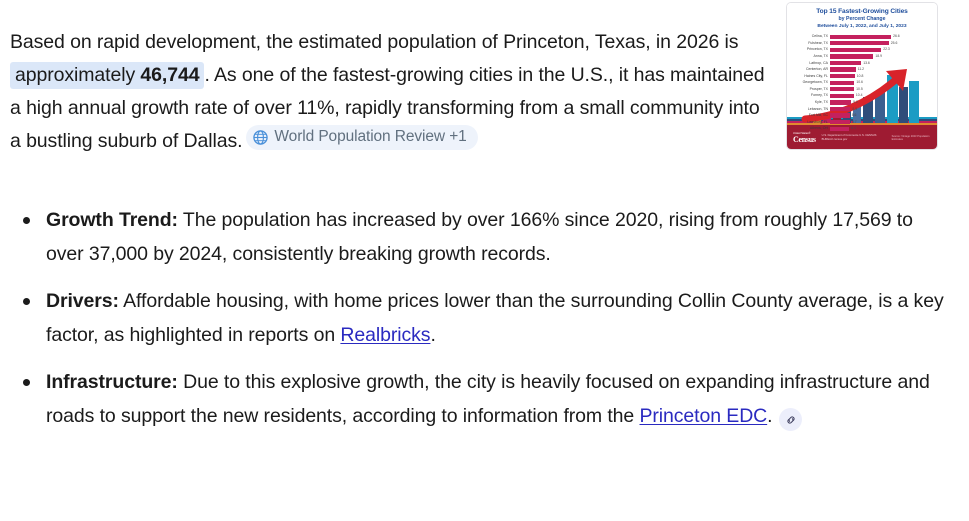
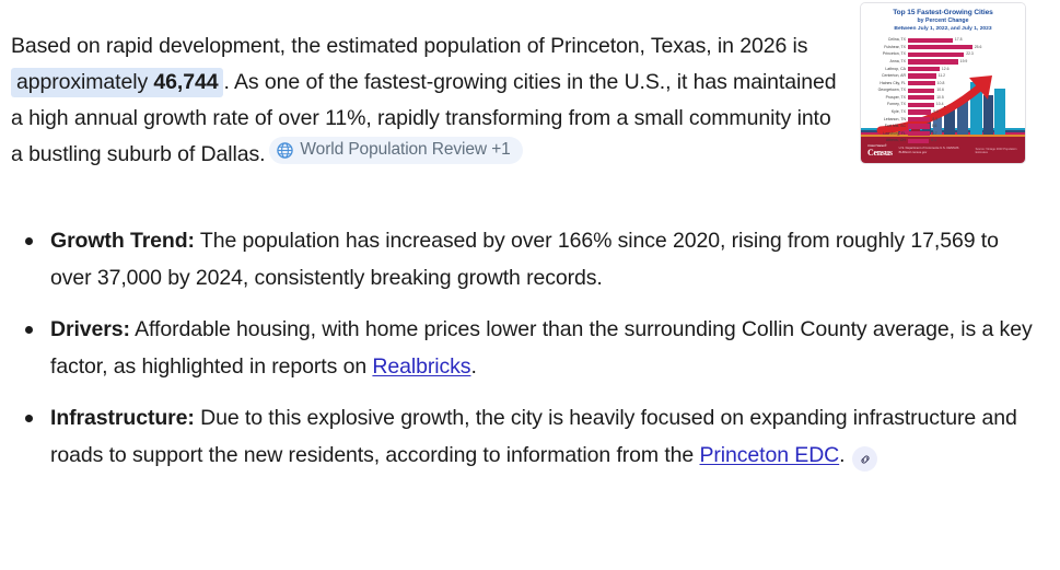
Celina, TX: 26.6 -> 17.8
Anna, TX: 18.9 -> 19.9
Lathrop, CA: 13.6 -> 12.6
